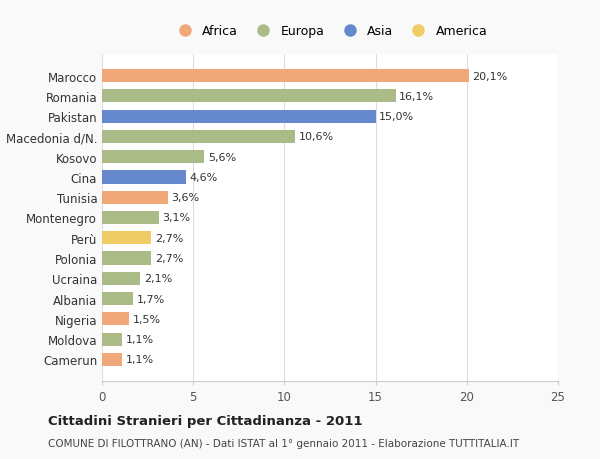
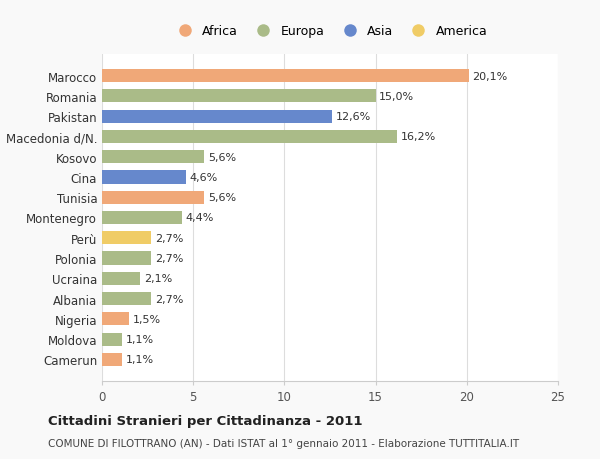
Romania: 16,1% -> 15,0%
Pakistan: 15,0% -> 12,6%
Macedonia d/N.: 10,6% -> 16,2%
Tunisia: 3,6% -> 5,6%
Montenegro: 3,1% -> 4,4%
Albania: 1,7% -> 2,7%
